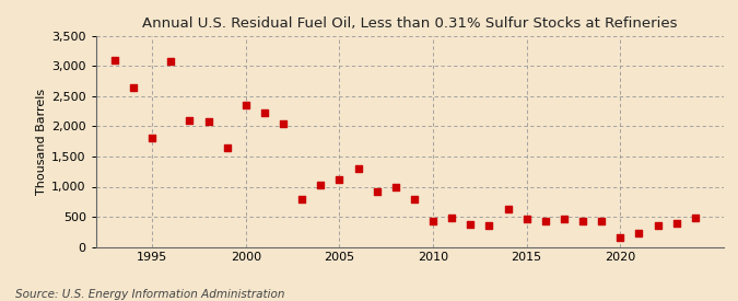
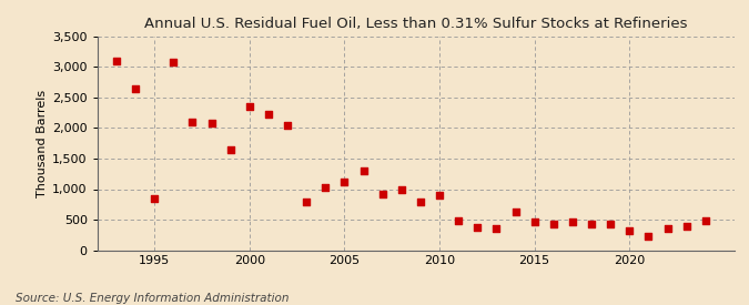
1995: 1,800 -> 840
2010: 430 -> 900
2020: 160 -> 320
